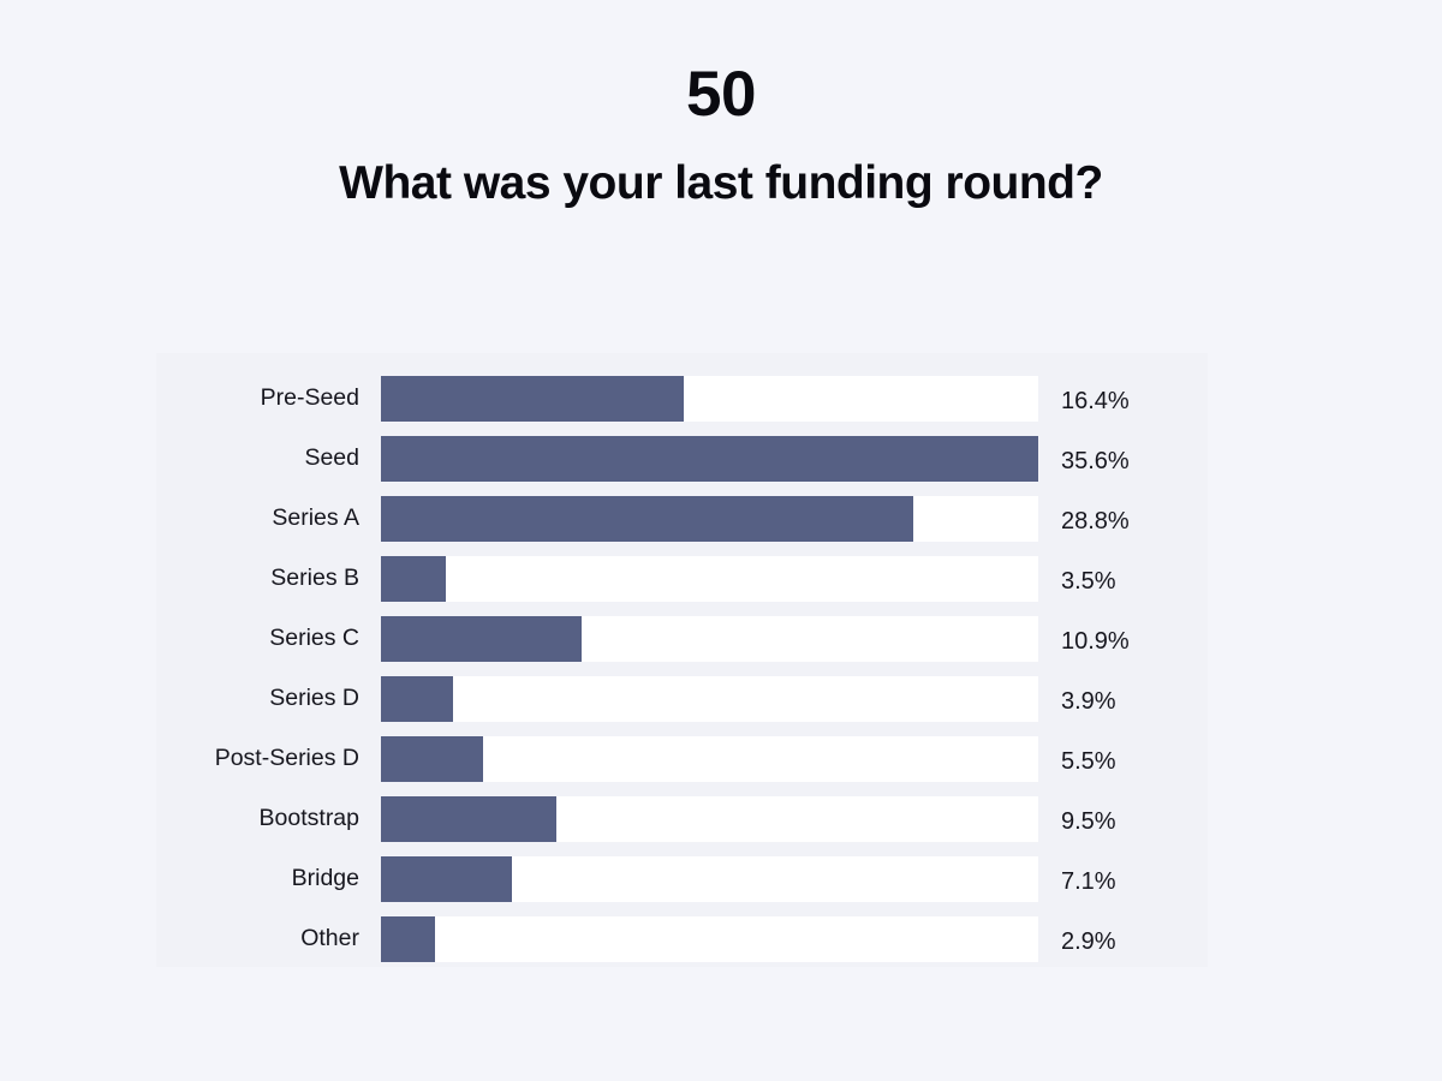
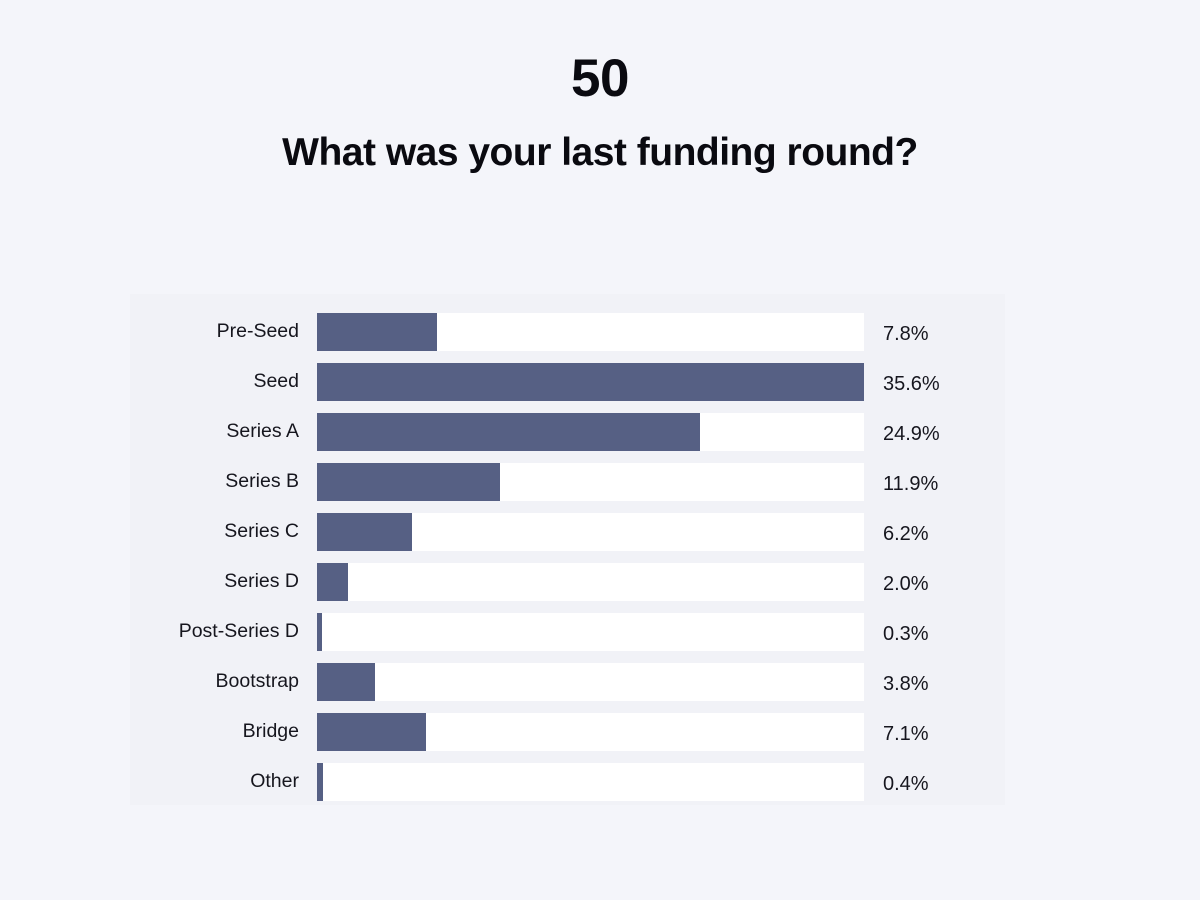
Pre-Seed: 16.4% -> 7.8%
Series A: 28.8% -> 24.9%
Series B: 3.5% -> 11.9%
Series C: 10.9% -> 6.2%
Series D: 3.9% -> 2.0%
Post-Series D: 5.5% -> 0.3%
Bootstrap: 9.5% -> 3.8%
Other: 2.9% -> 0.4%
